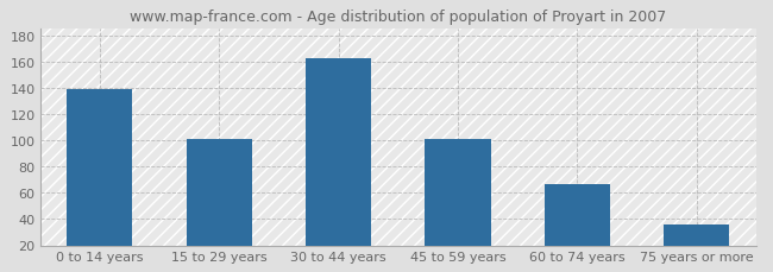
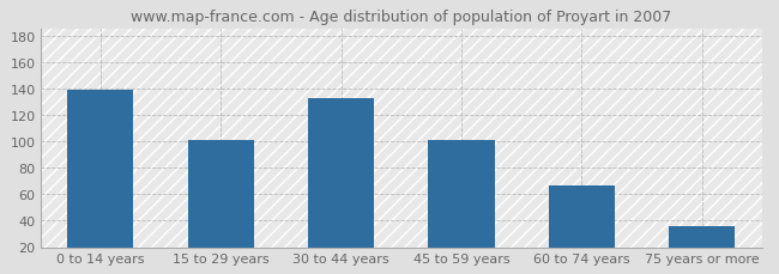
30 to 44 years: 163 -> 133
